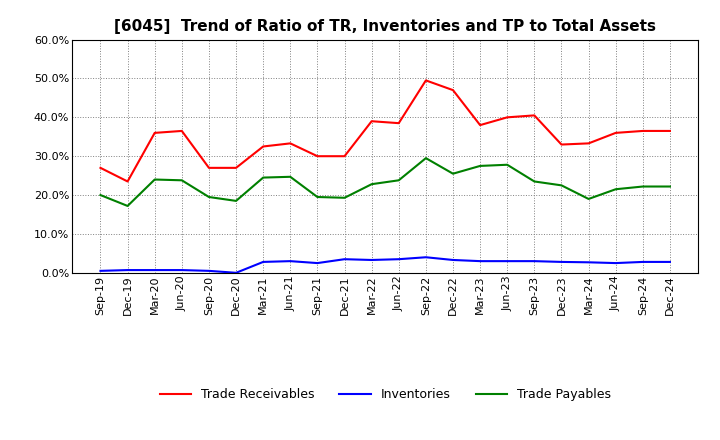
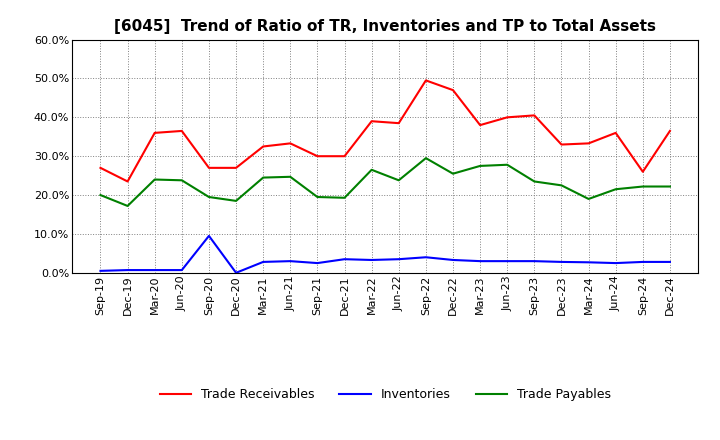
Inventories/Sep-20: 0.5% -> 9.5%
Trade Payables/Mar-22: 22.8% -> 26.5%
Trade Receivables/Sep-24: 36.5% -> 26.0%
